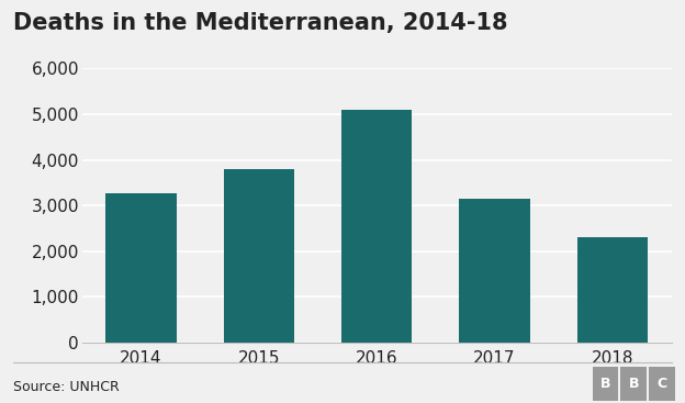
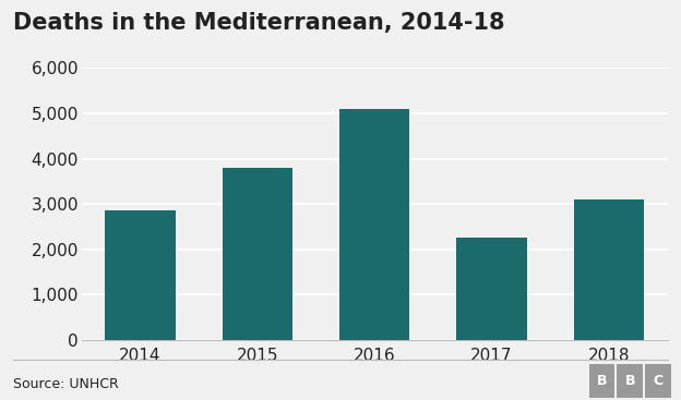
2014: 3,280 -> 2,850
2017: 3,140 -> 2,250
2018: 2,310 -> 3,100
